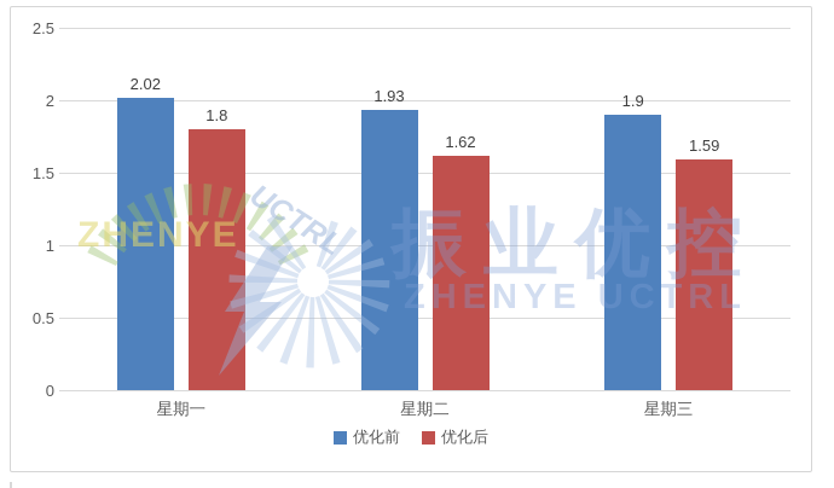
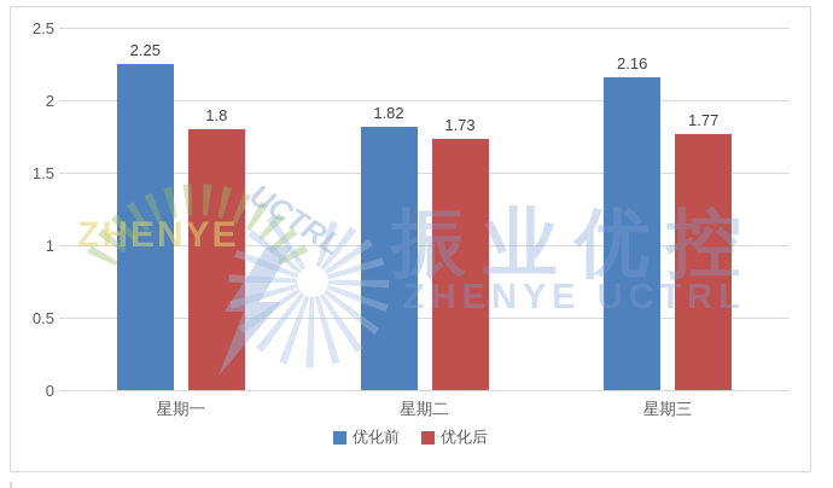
优化前/星期一: 2.02 -> 2.25
优化前/星期二: 1.93 -> 1.82
优化后/星期二: 1.62 -> 1.73
优化前/星期三: 1.9 -> 2.16
优化后/星期三: 1.59 -> 1.77
